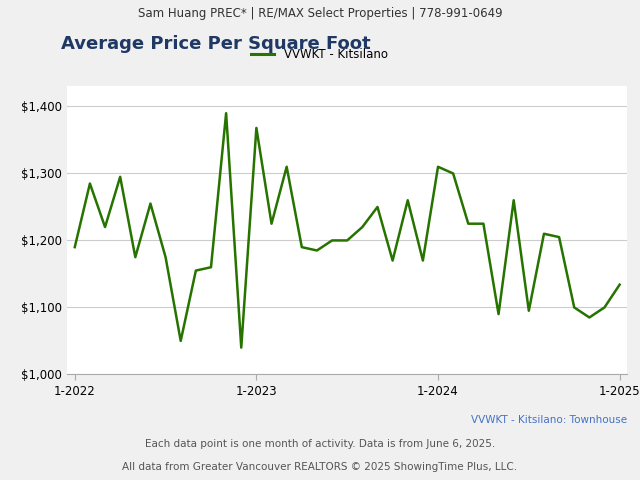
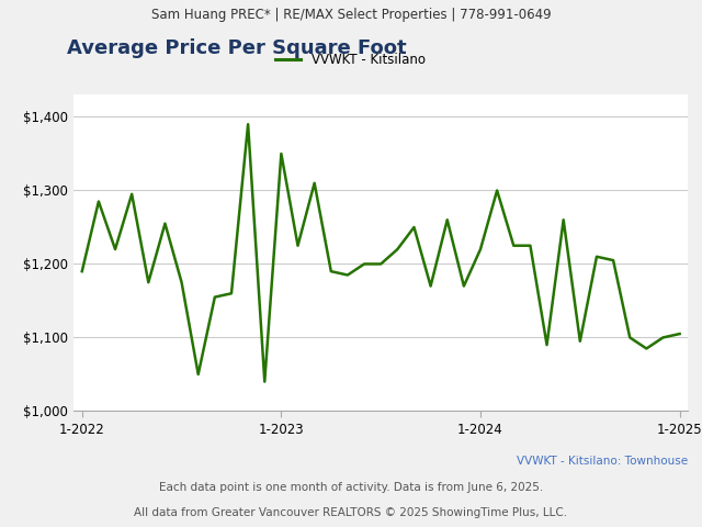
1-2023: $1,368 -> $1,350
1-2024: $1,310 -> $1,220
1-2025: $1,134 -> $1,105
